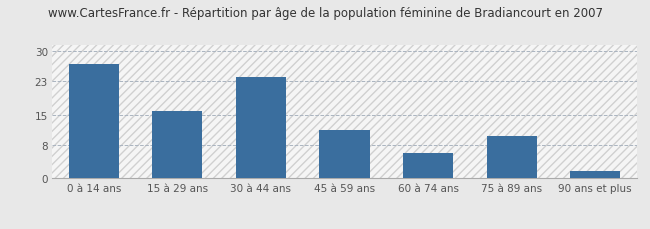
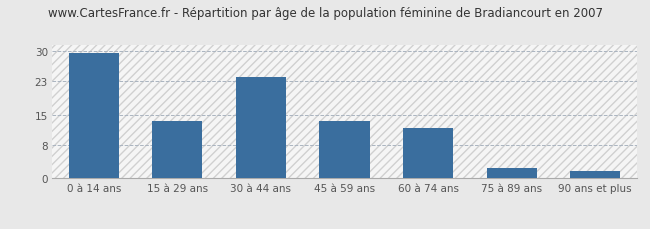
0 à 14 ans: 27.0 -> 29.5
15 à 29 ans: 16.0 -> 13.5
45 à 59 ans: 11.5 -> 13.5
60 à 74 ans: 6.0 -> 12.0
75 à 89 ans: 10.0 -> 2.5
